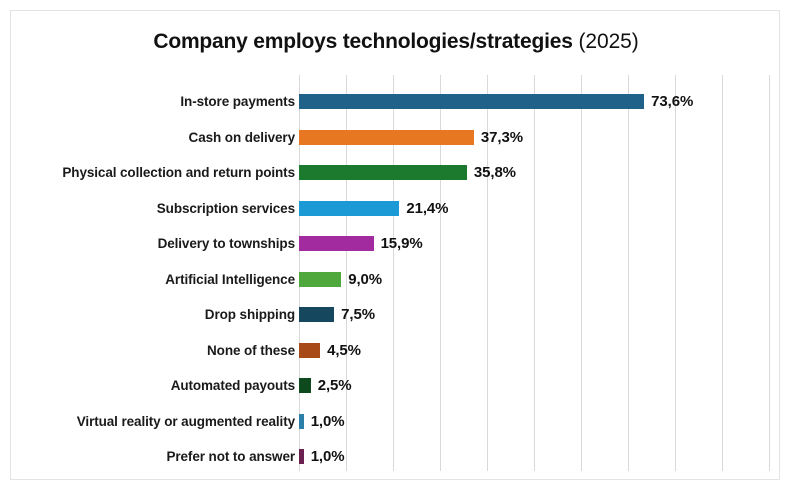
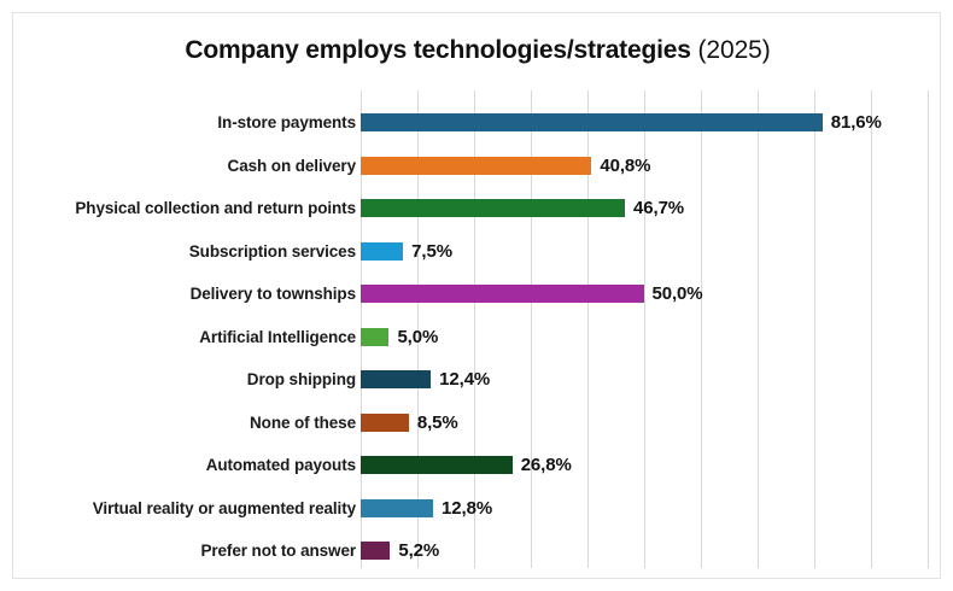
In-store payments: 73,6% -> 81,6%
Cash on delivery: 37,3% -> 40,8%
Physical collection and return points: 35,8% -> 46,7%
Subscription services: 21,4% -> 7,5%
Delivery to townships: 15,9% -> 50,0%
Artificial Intelligence: 9,0% -> 5,0%
Drop shipping: 7,5% -> 12,4%
None of these: 4,5% -> 8,5%
Automated payouts: 2,5% -> 26,8%
Virtual reality or augmented reality: 1,0% -> 12,8%
Prefer not to answer: 1,0% -> 5,2%
